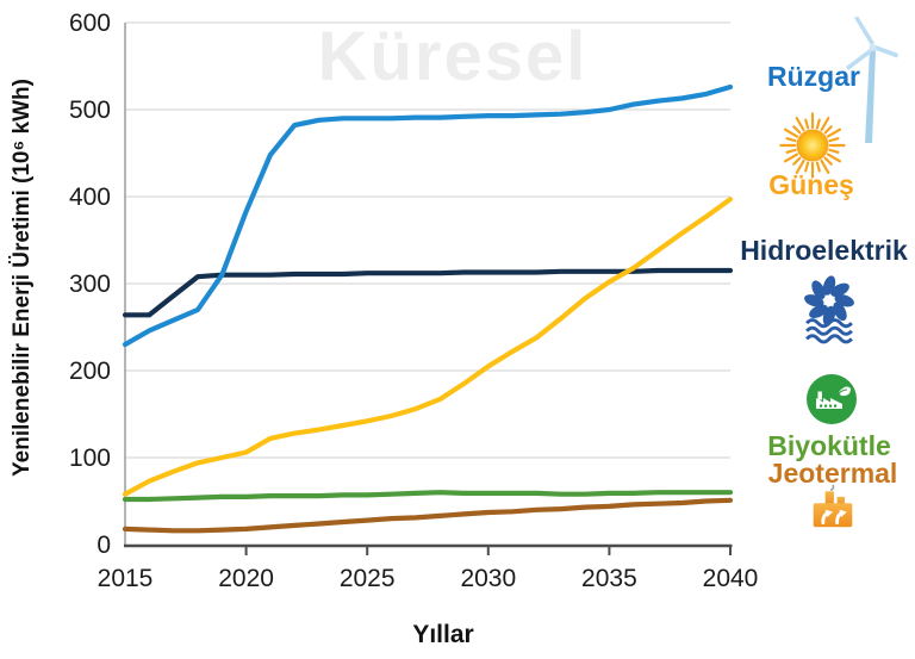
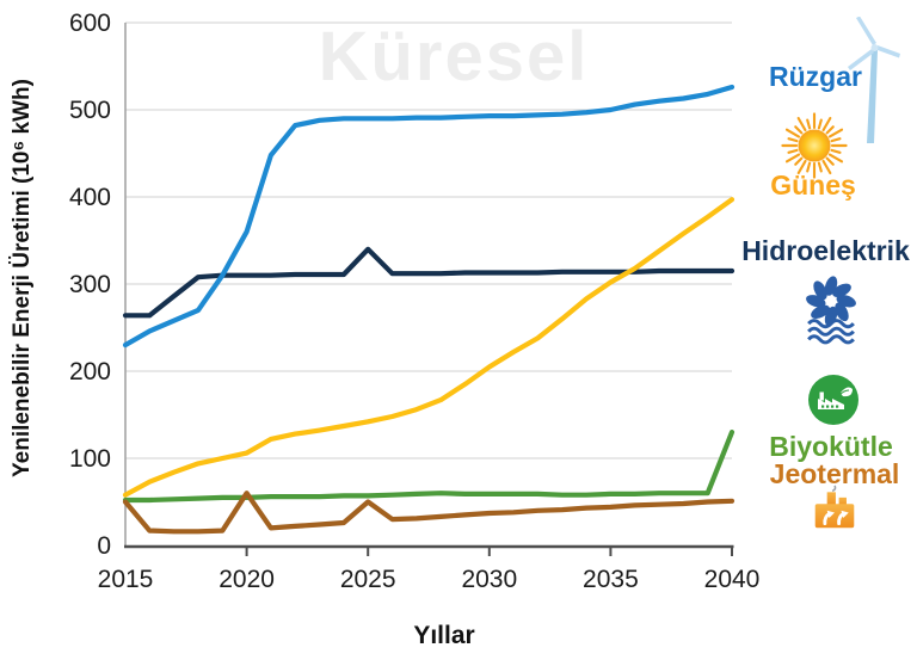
Jeotermal/2015: 20 -> 50
Jeotermal/2020: 20 -> 60
Rüzgar/2020: 380 -> 360
Jeotermal/2025: 30 -> 50
Hidroelektrik/2025: 310 -> 340
Biyokütle/2040: 60 -> 130
